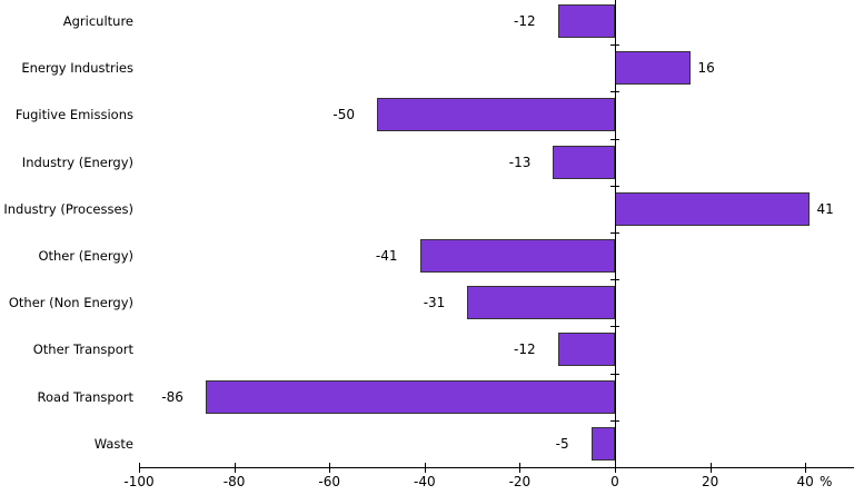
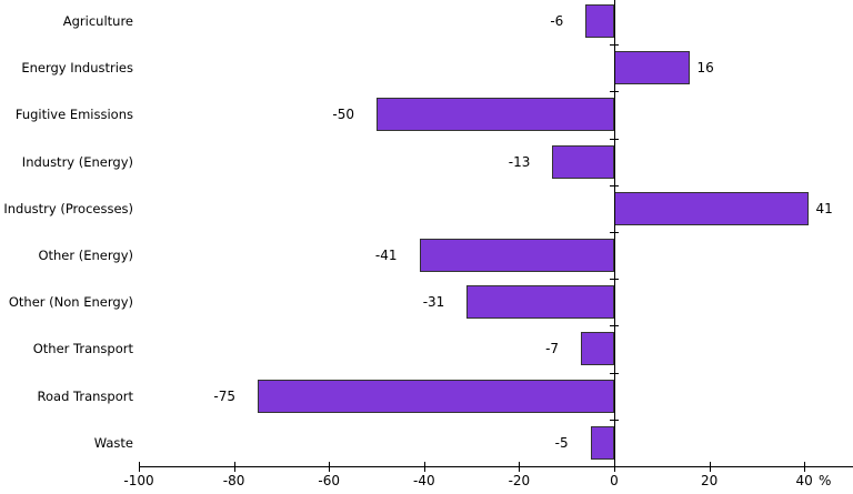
Agriculture: -12 -> -6
Other Transport: -12 -> -7
Road Transport: -86 -> -75
